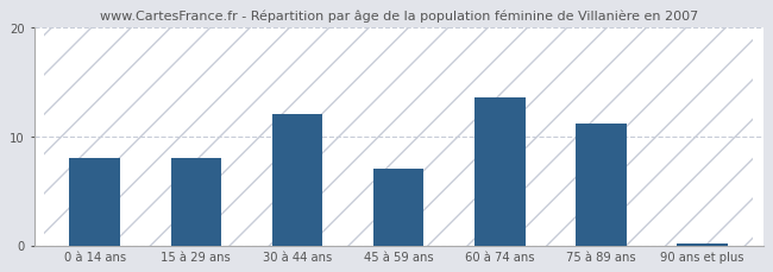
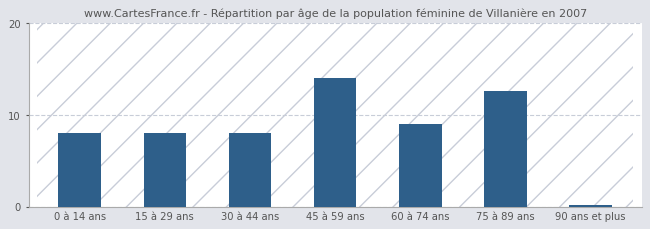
30 à 44 ans: 12.0 -> 8.0
45 à 59 ans: 7.0 -> 14.0
60 à 74 ans: 13.5 -> 9.0
75 à 89 ans: 11.2 -> 12.6
